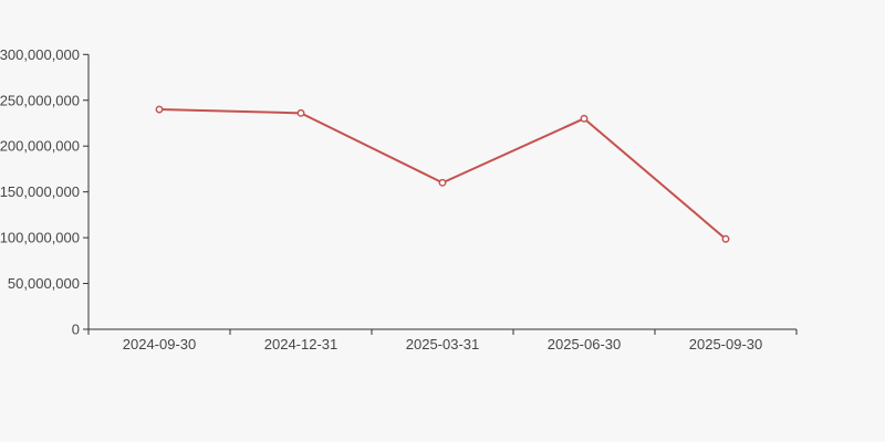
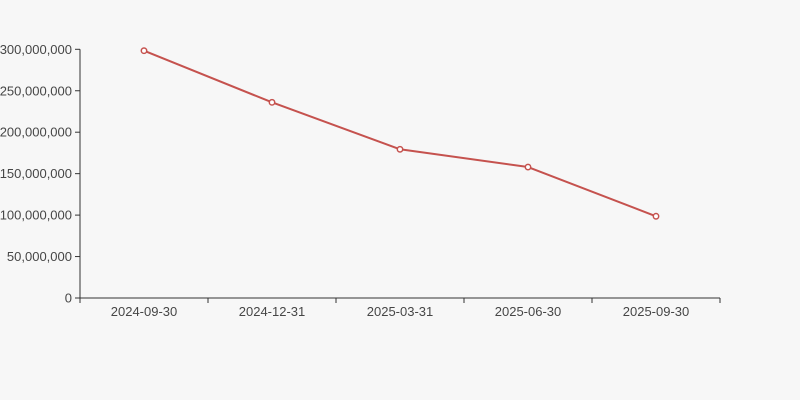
2024-09-30: 240000000 -> 300000000
2025-03-31: 160000000 -> 180000000
2025-06-30: 230000000 -> 160000000
